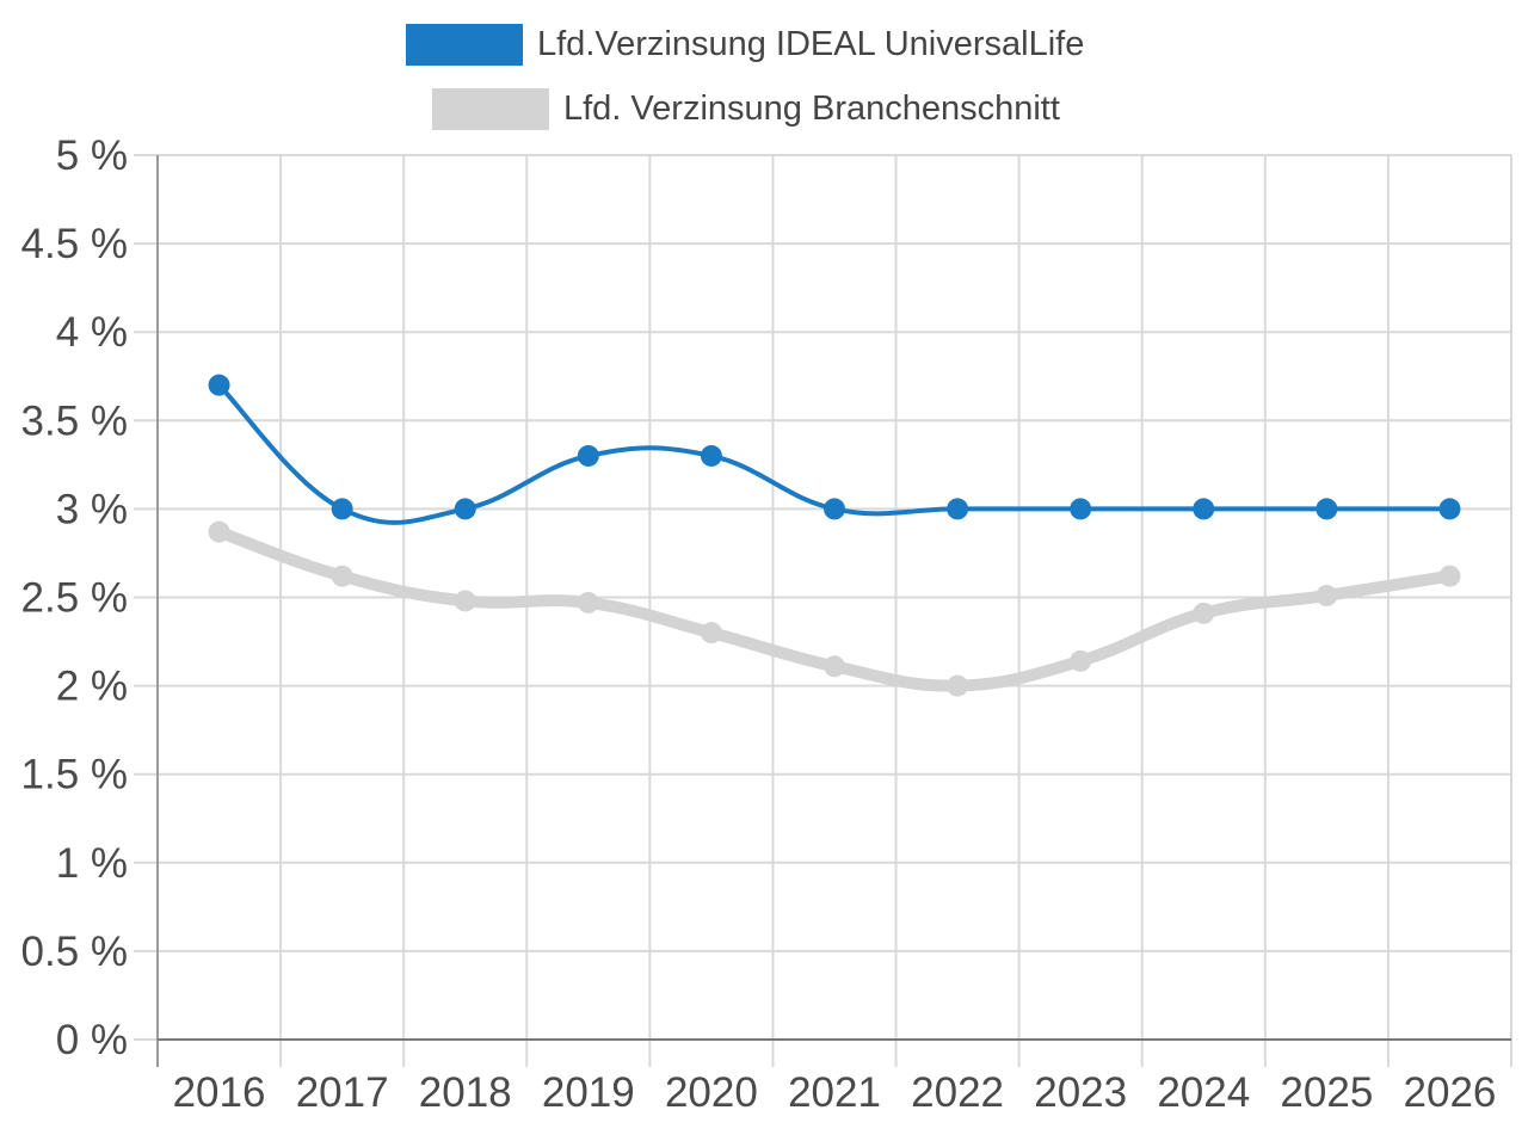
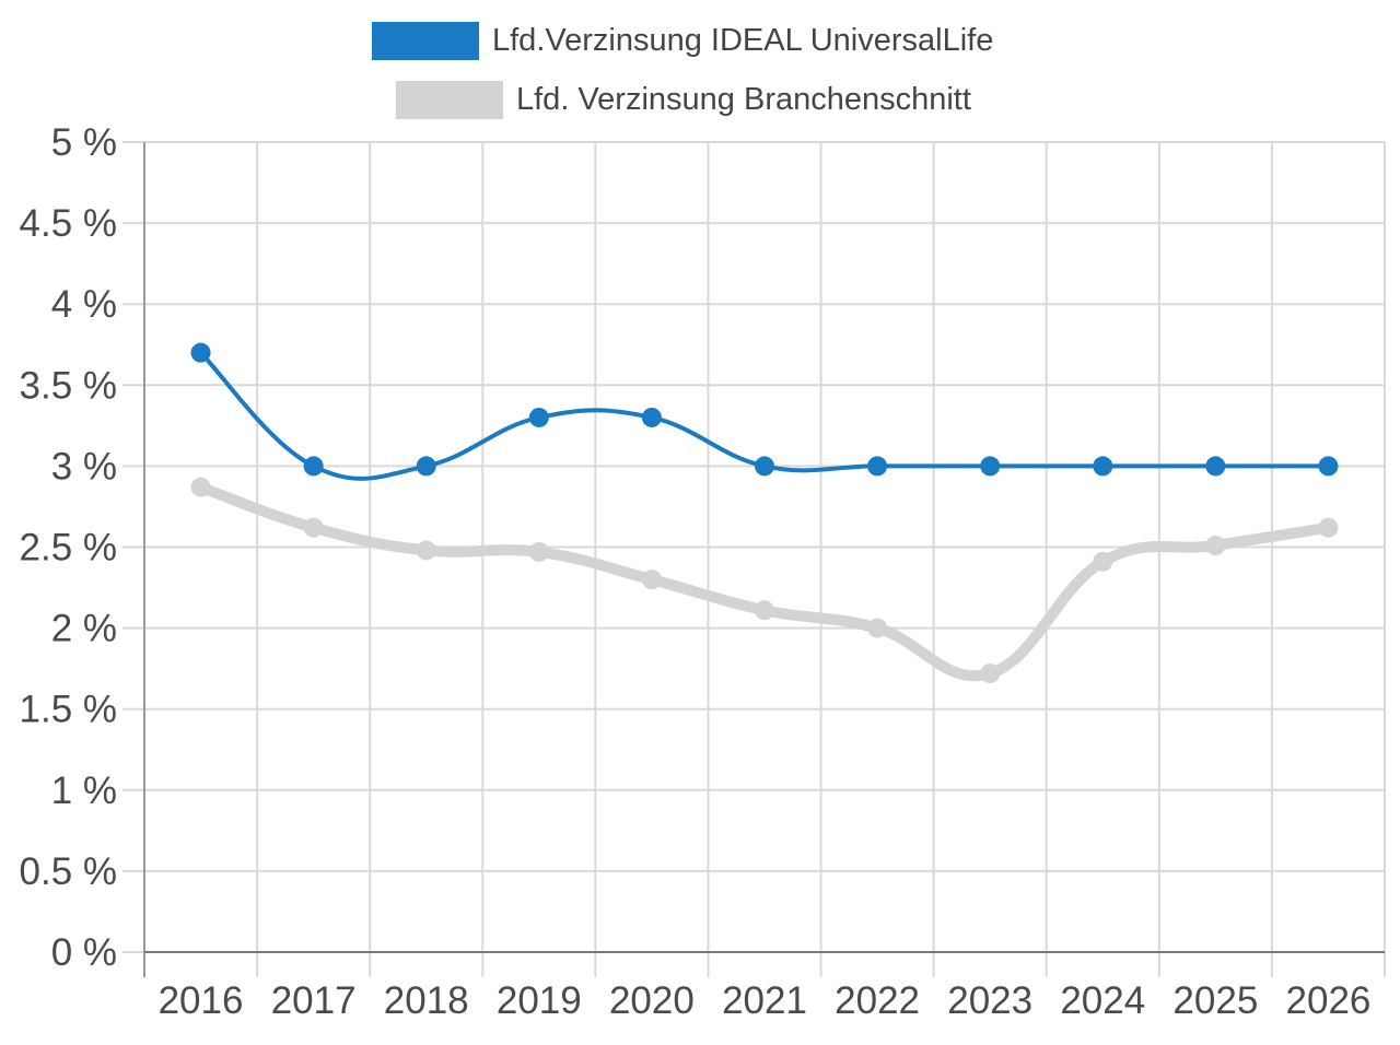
Lfd. Verzinsung Branchenschnitt/2023: 2.14% -> 1.72%
